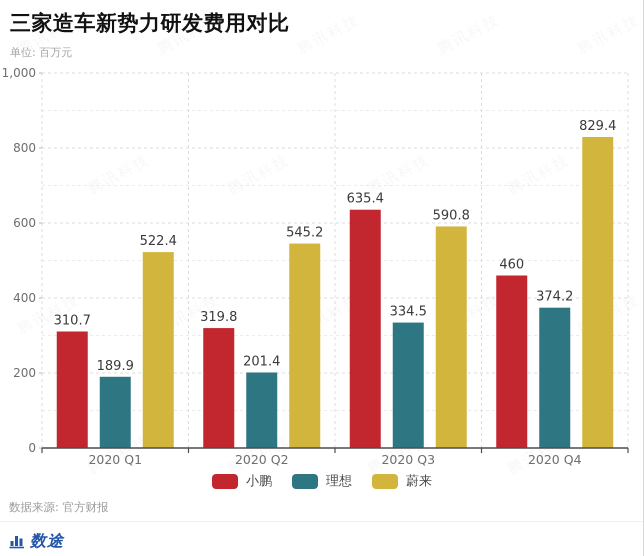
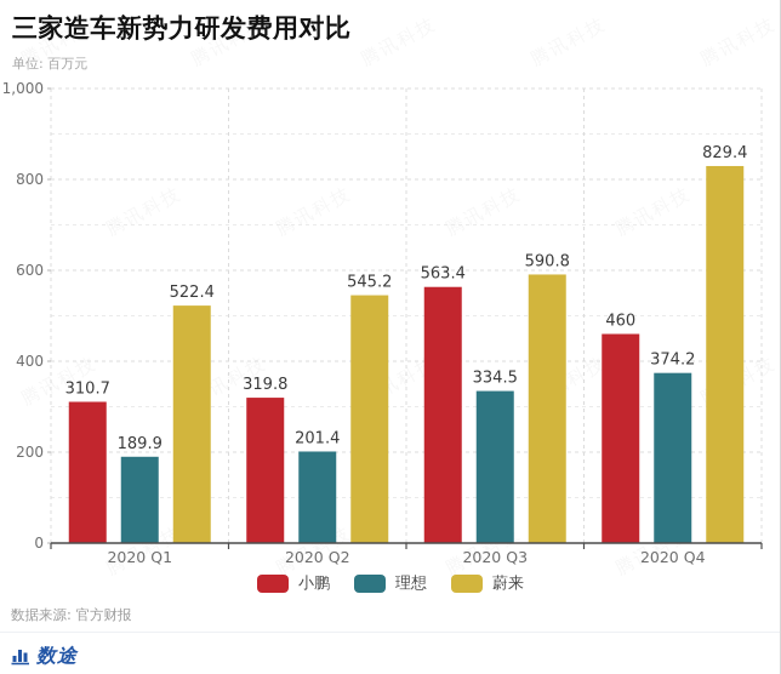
小鹏/2020 Q3: 635.4 -> 563.4
